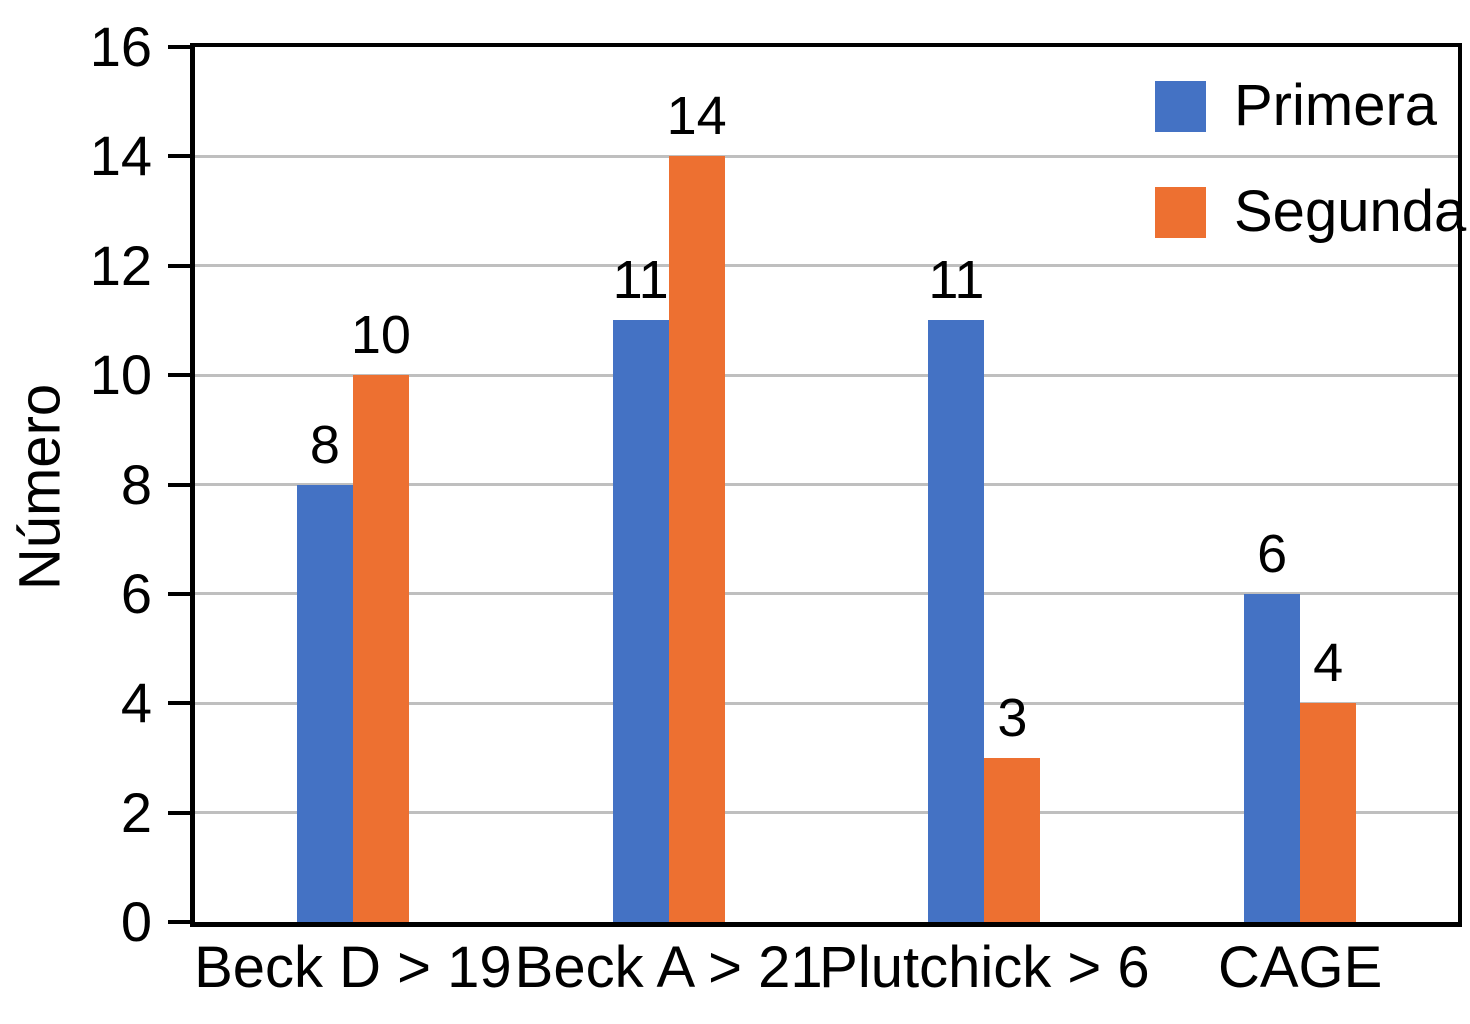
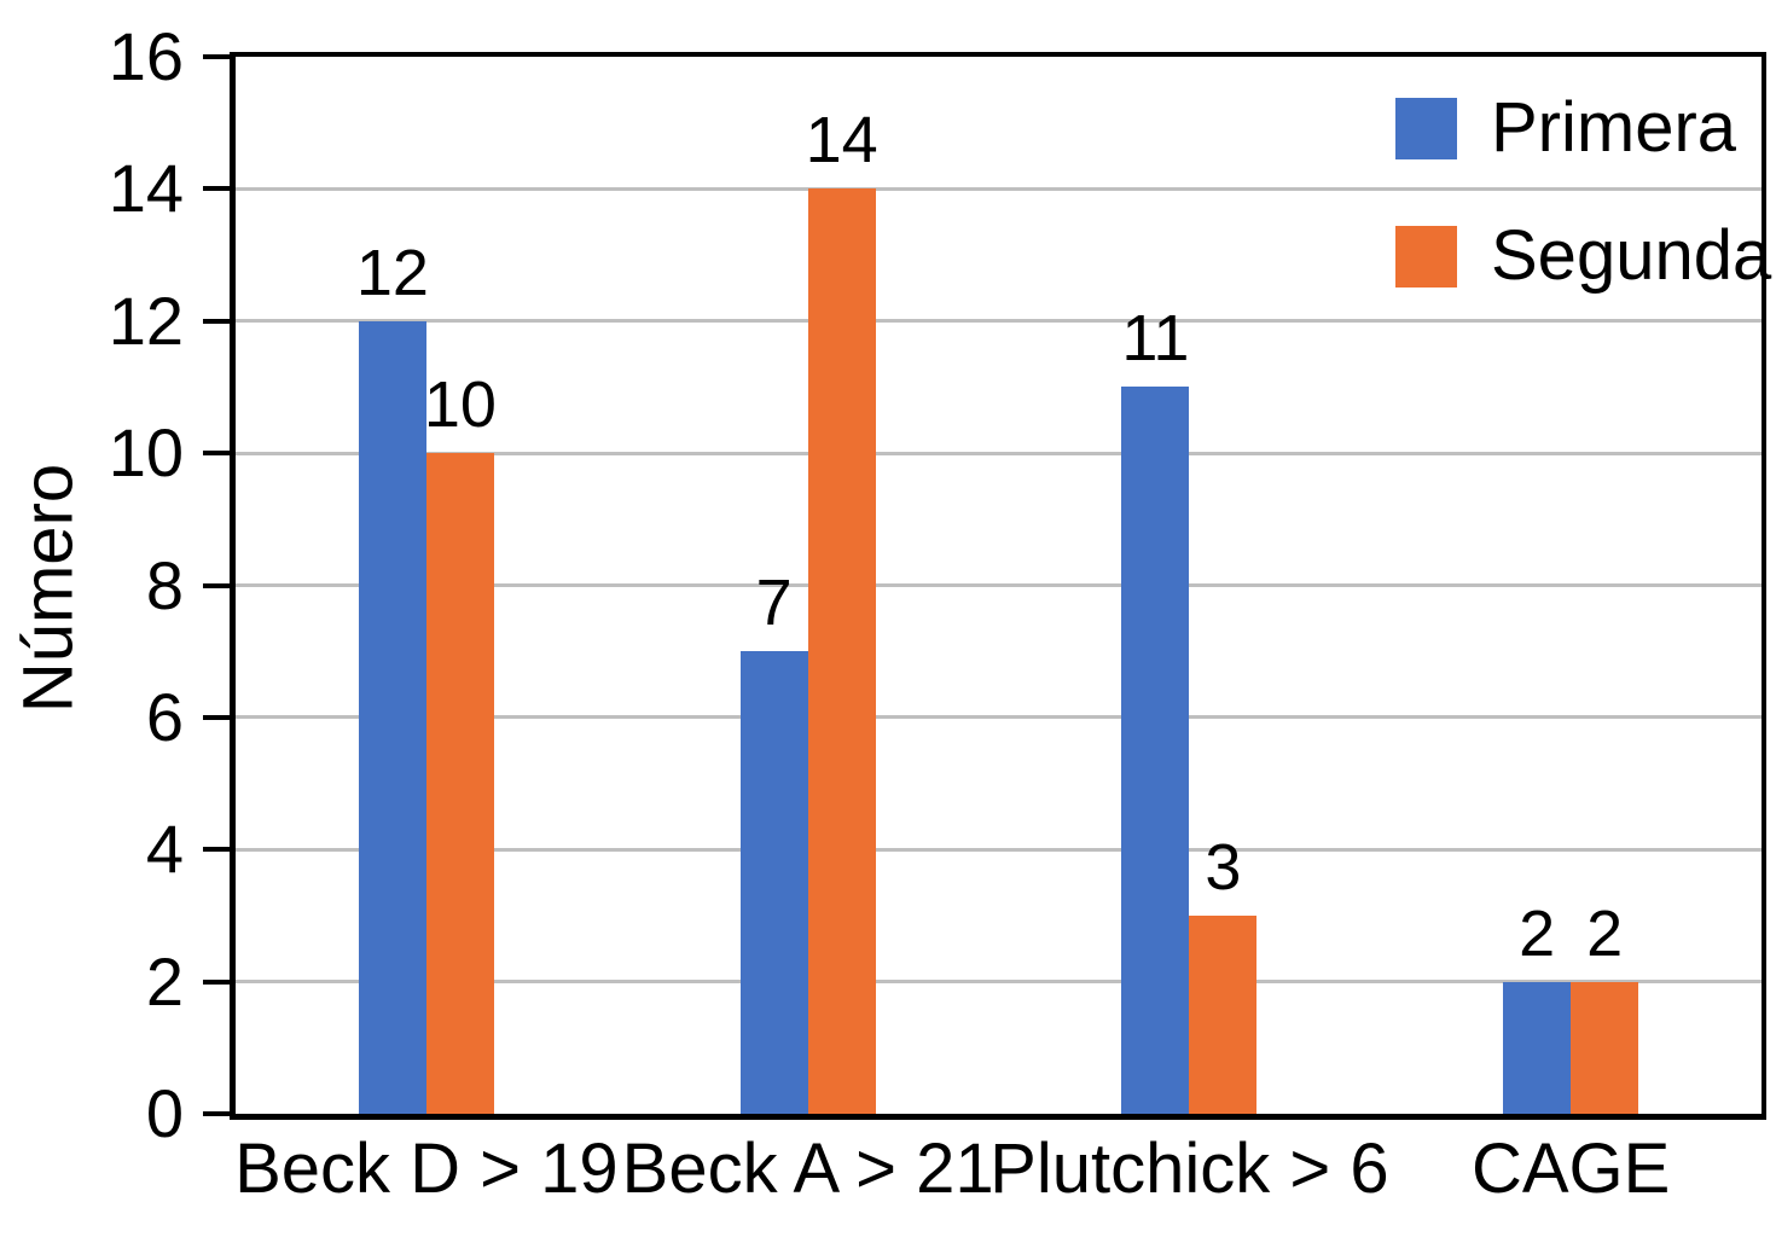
Primera/Beck D > 19: 8 -> 12
Primera/Beck A > 21: 11 -> 7
Primera/CAGE: 6 -> 2
Segunda/CAGE: 4 -> 2
